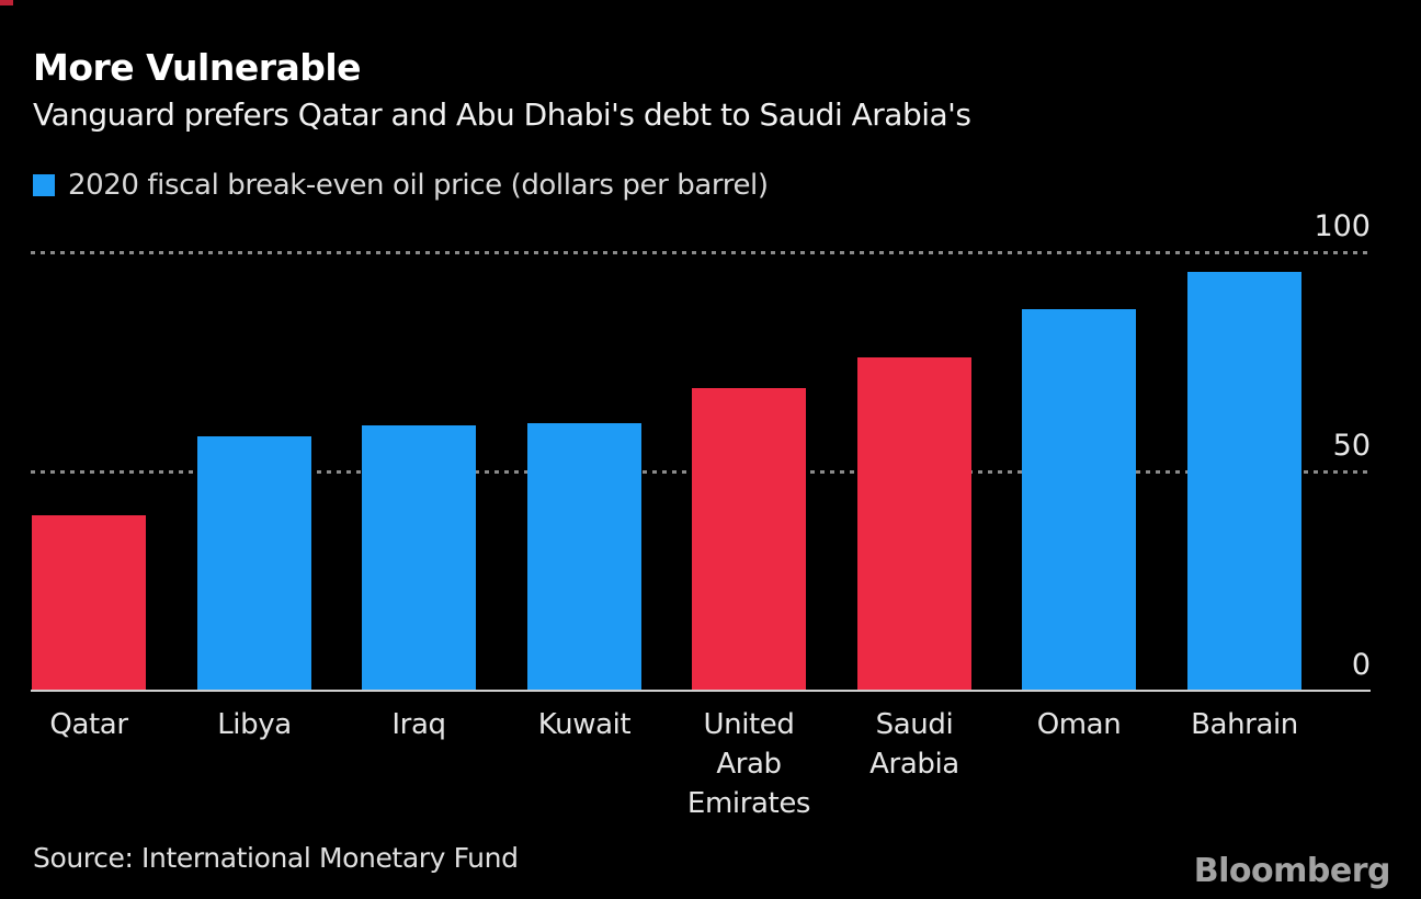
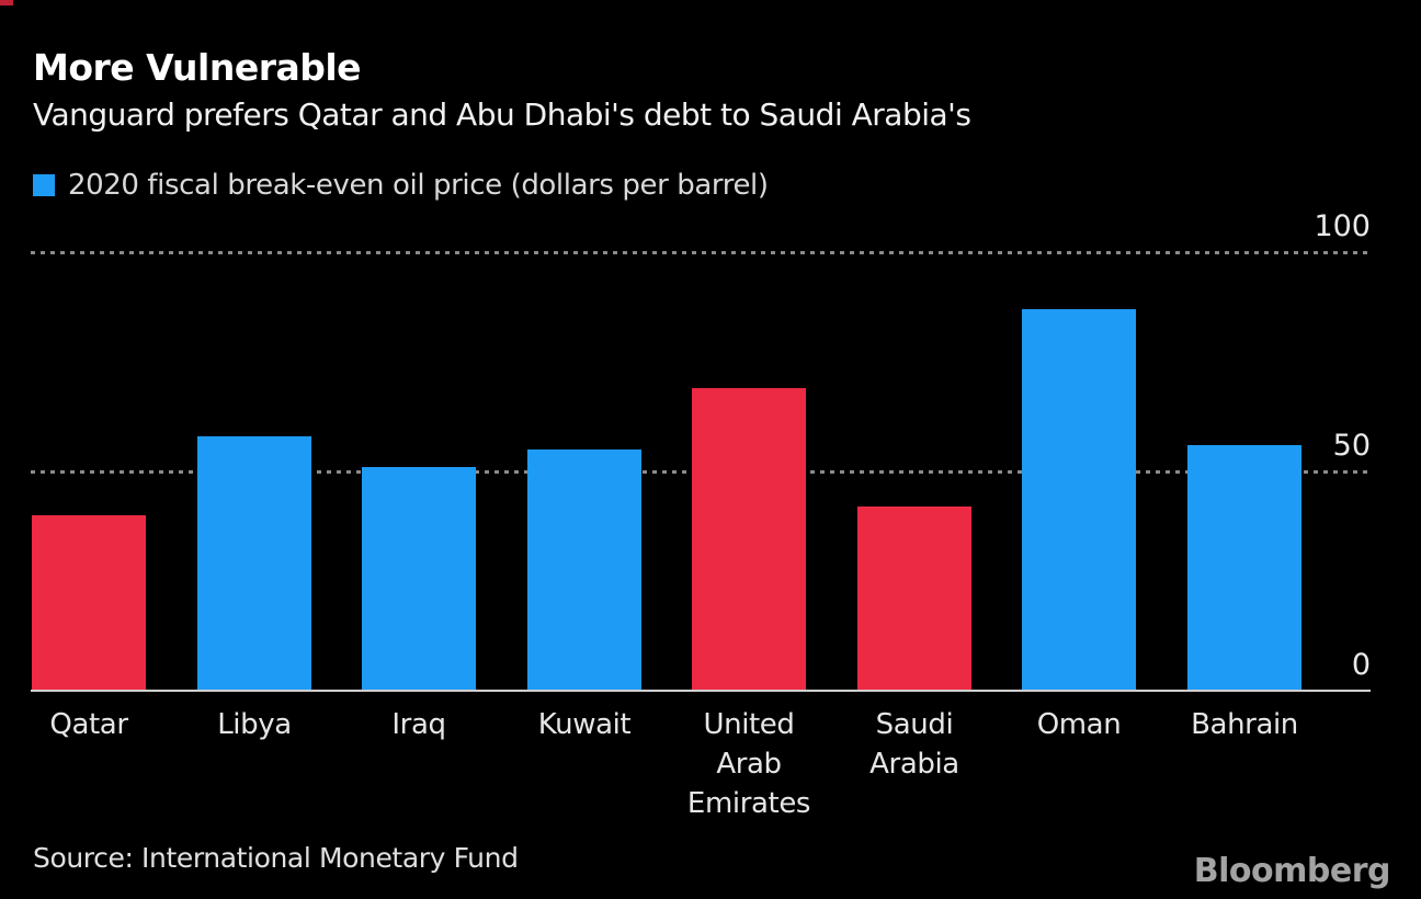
Iraq: 60 -> 51
Kuwait: 61 -> 55
Saudi Arabia: 76 -> 42
Bahrain: 96 -> 56
